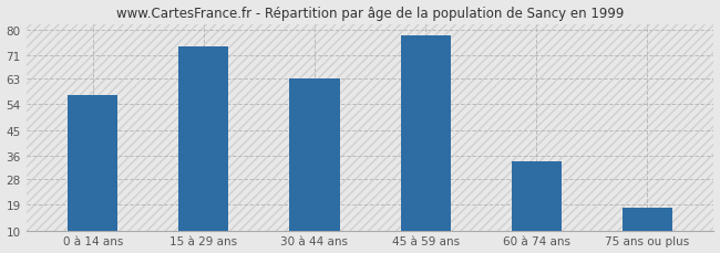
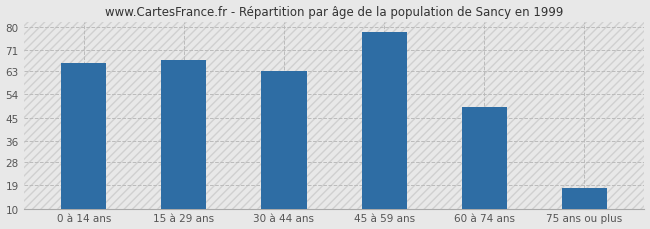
0 à 14 ans: 57 -> 66
15 à 29 ans: 74 -> 67
60 à 74 ans: 34 -> 49
